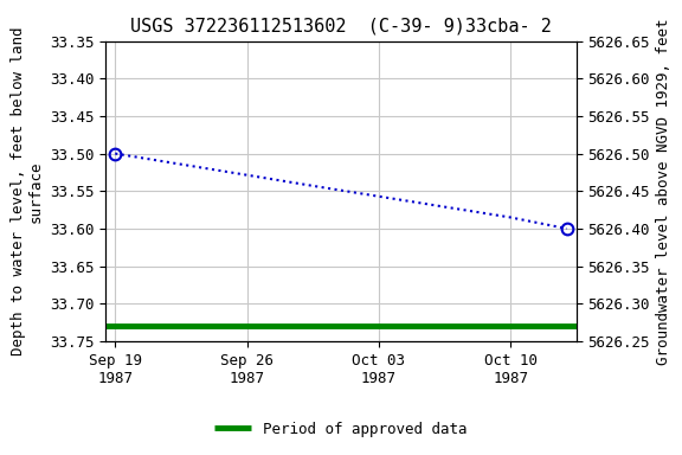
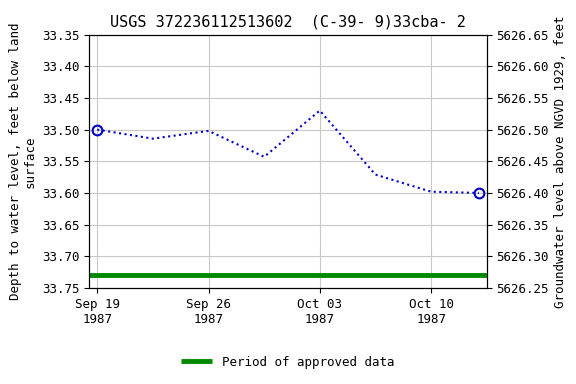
Sep 26 1987: 33.529 -> 33.502
Oct 03 1987: 33.557 -> 33.470
Oct 10 1987: 33.585 -> 33.598
